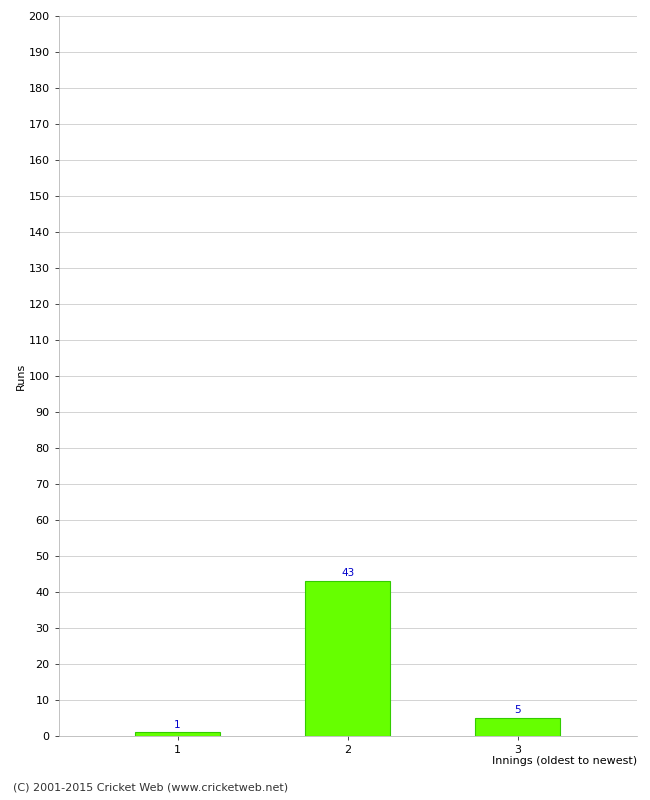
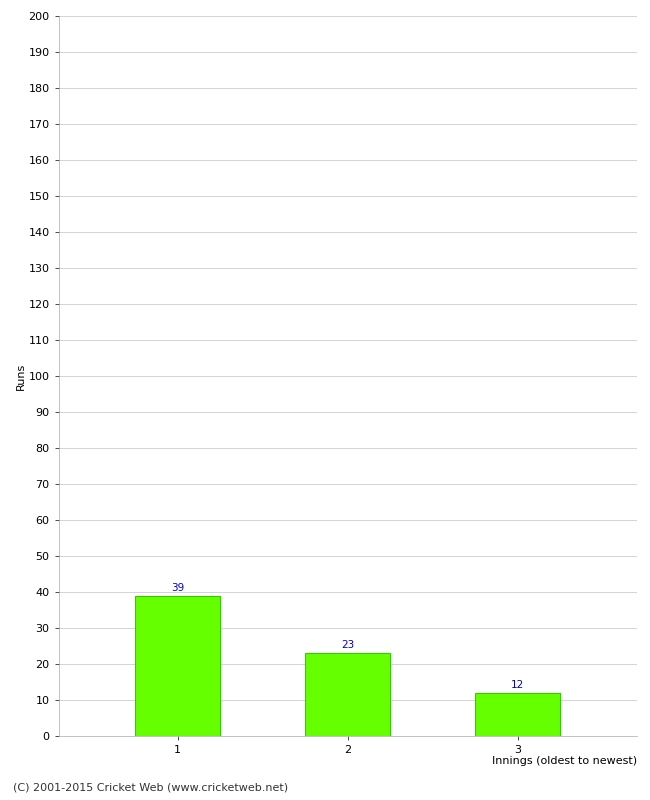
1: 1 -> 39
2: 43 -> 23
3: 5 -> 12
